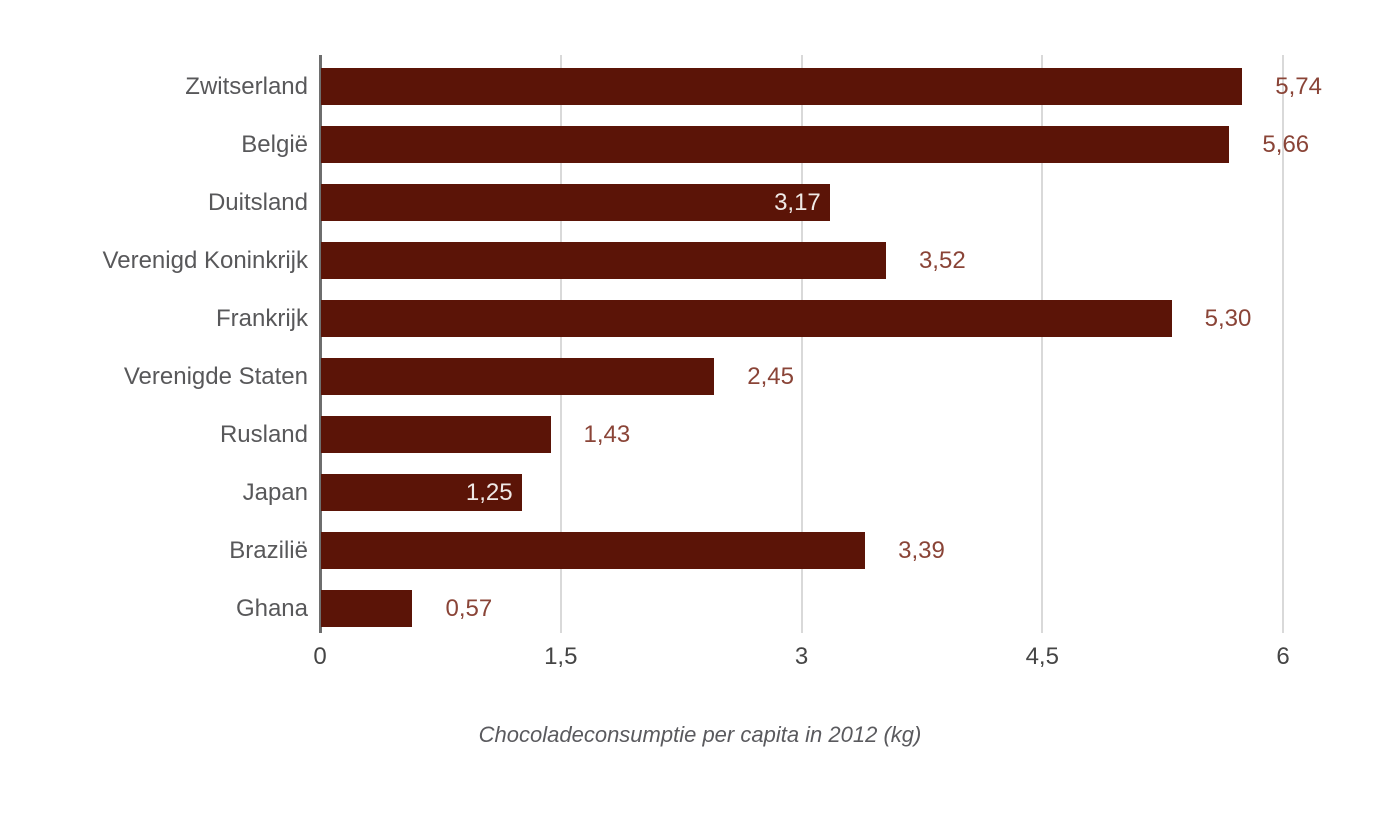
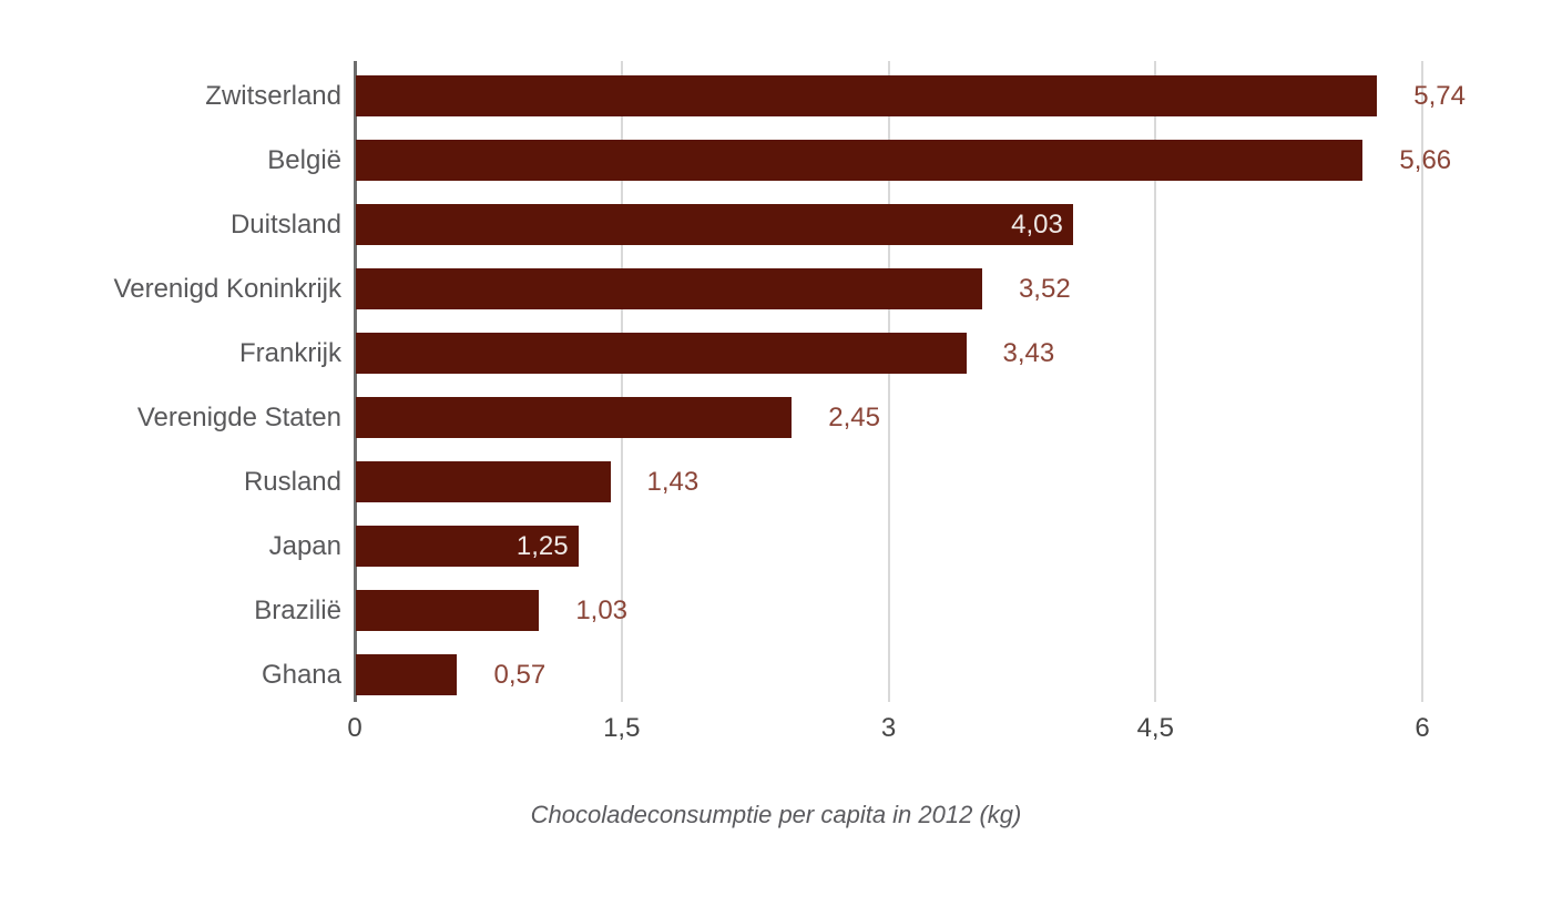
Duitsland: 3,17 -> 4,03
Frankrijk: 5,30 -> 3,43
Brazilië: 3,39 -> 1,03
